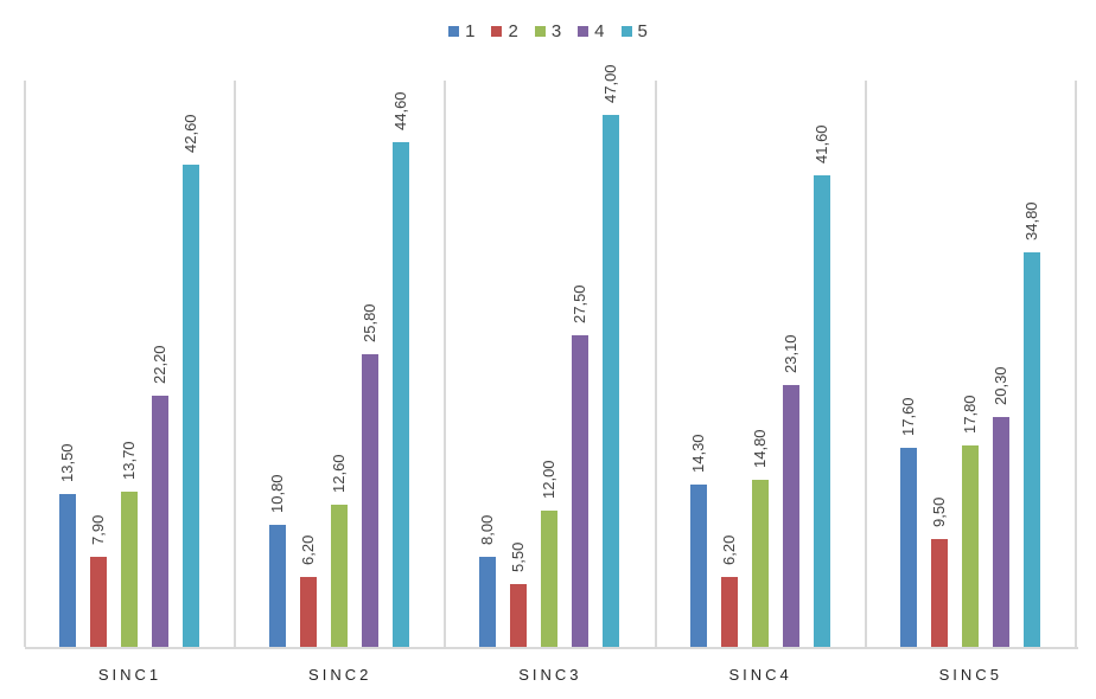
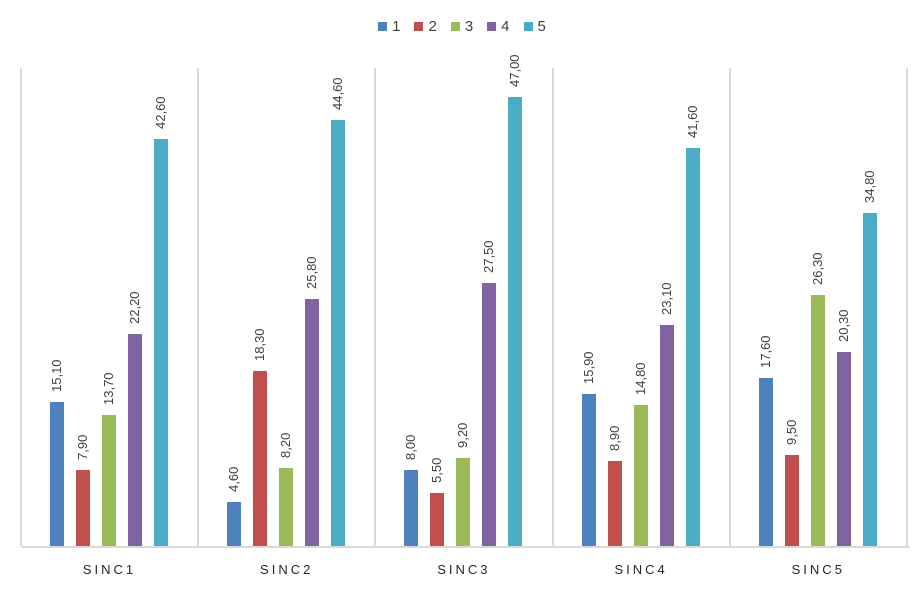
1/SINC1: 13,50 -> 15,10
1/SINC2: 10,80 -> 4,60
2/SINC2: 6,20 -> 18,30
3/SINC2: 12,60 -> 8,20
3/SINC3: 12,00 -> 9,20
1/SINC4: 14,30 -> 15,90
2/SINC4: 6,20 -> 8,90
3/SINC5: 17,80 -> 26,30
